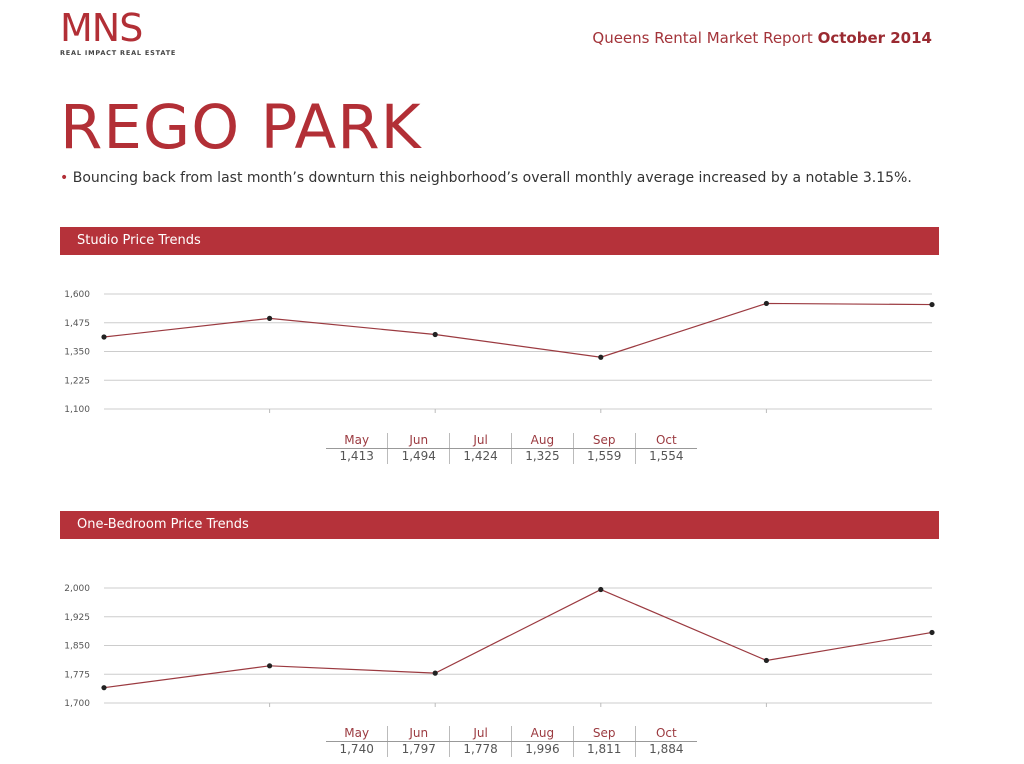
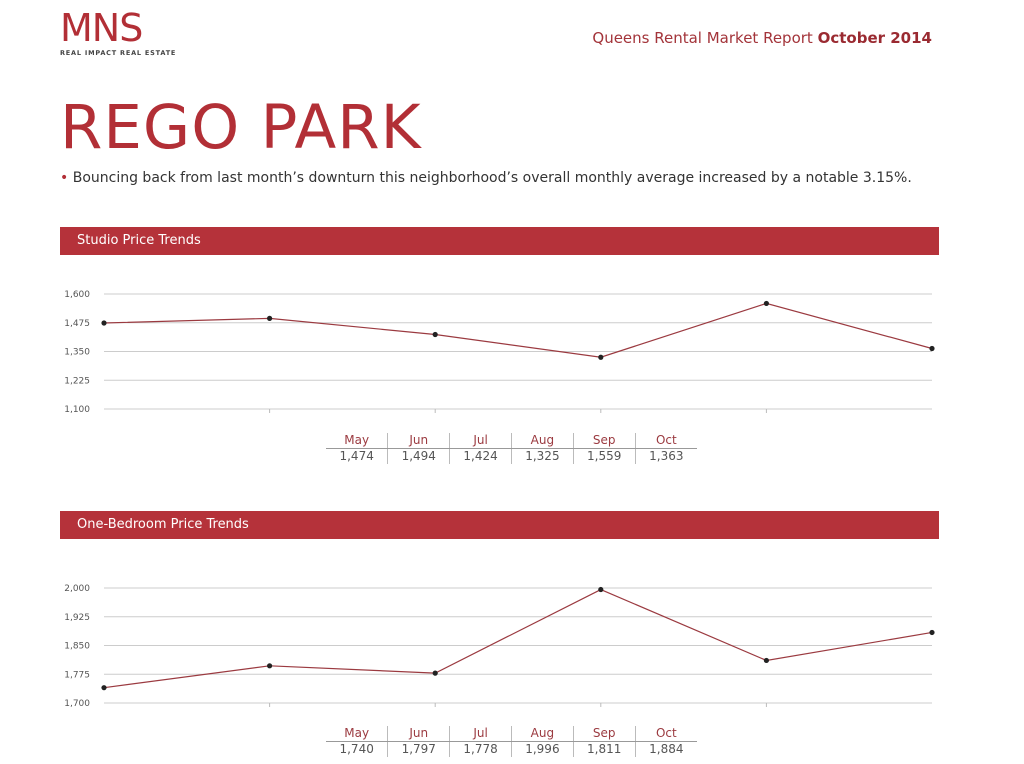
Studio Price Trends/May: 1,413 -> 1,474
Studio Price Trends/Oct: 1,554 -> 1,363
